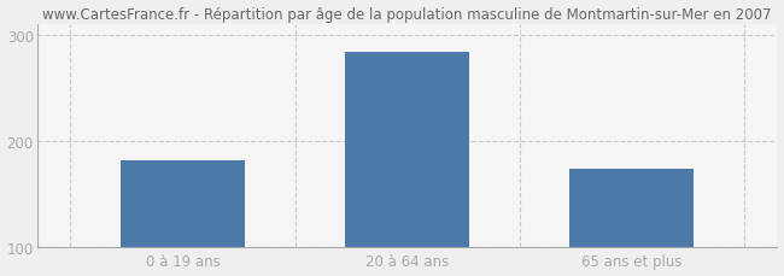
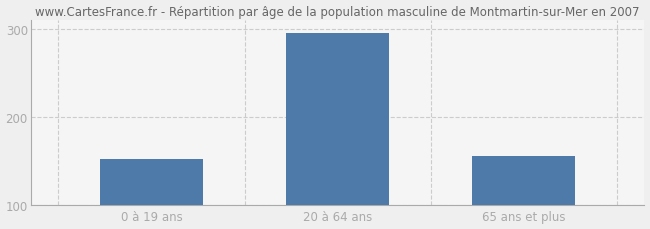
0 à 19 ans: 182 -> 152
20 à 64 ans: 284 -> 295
65 ans et plus: 174 -> 155
